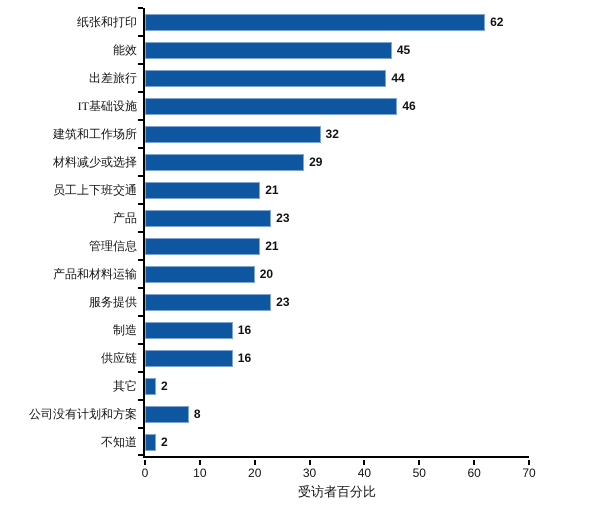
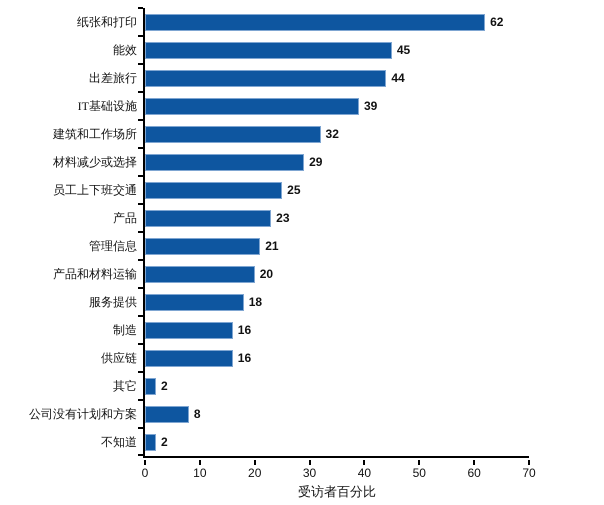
IT基础设施: 46 -> 39
员工上下班交通: 21 -> 25
服务提供: 23 -> 18
